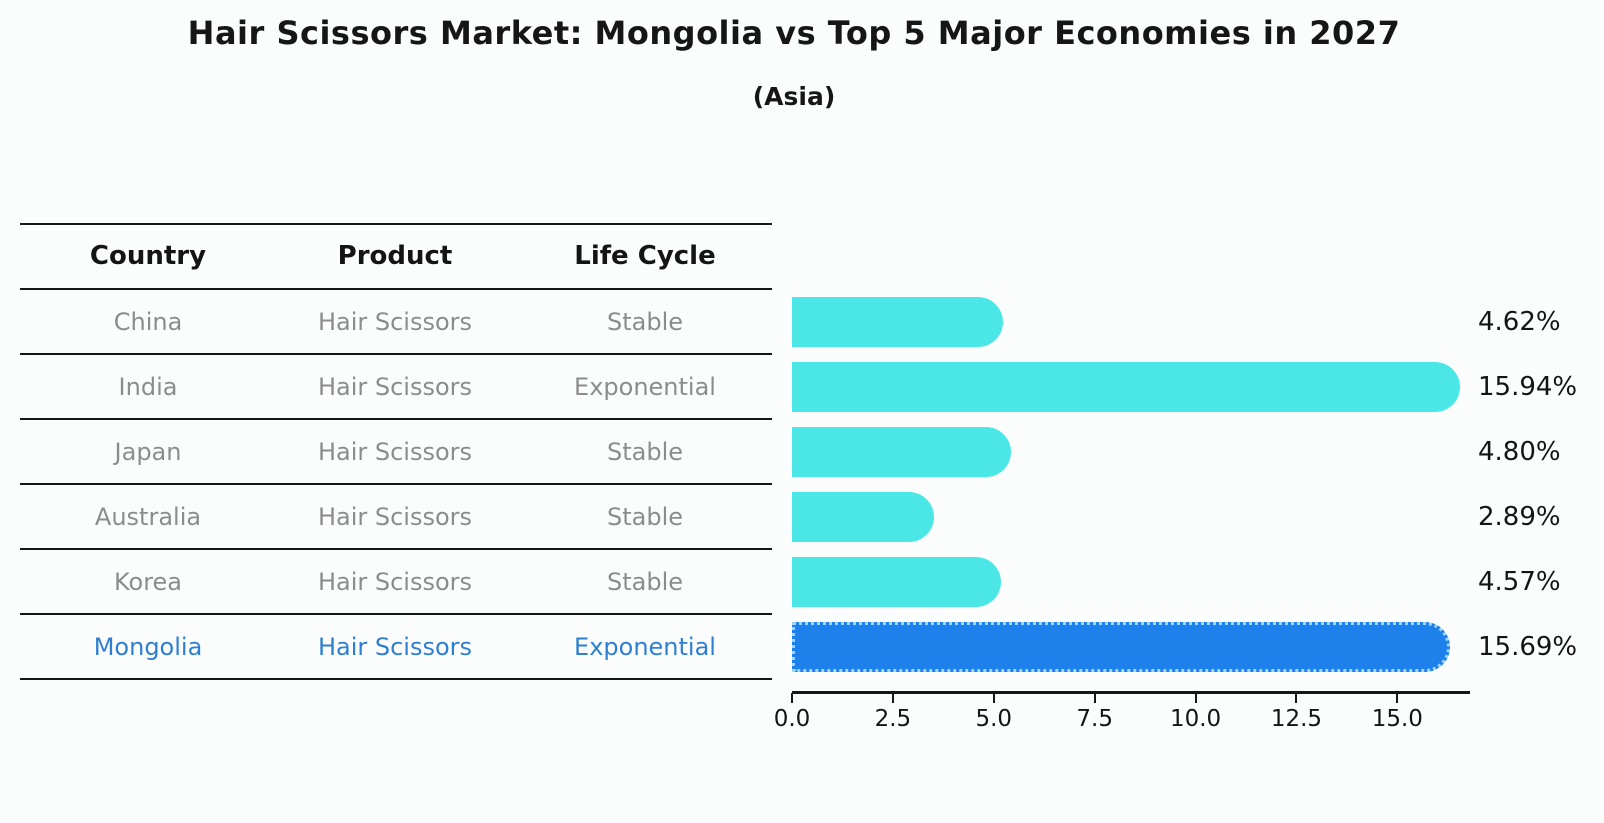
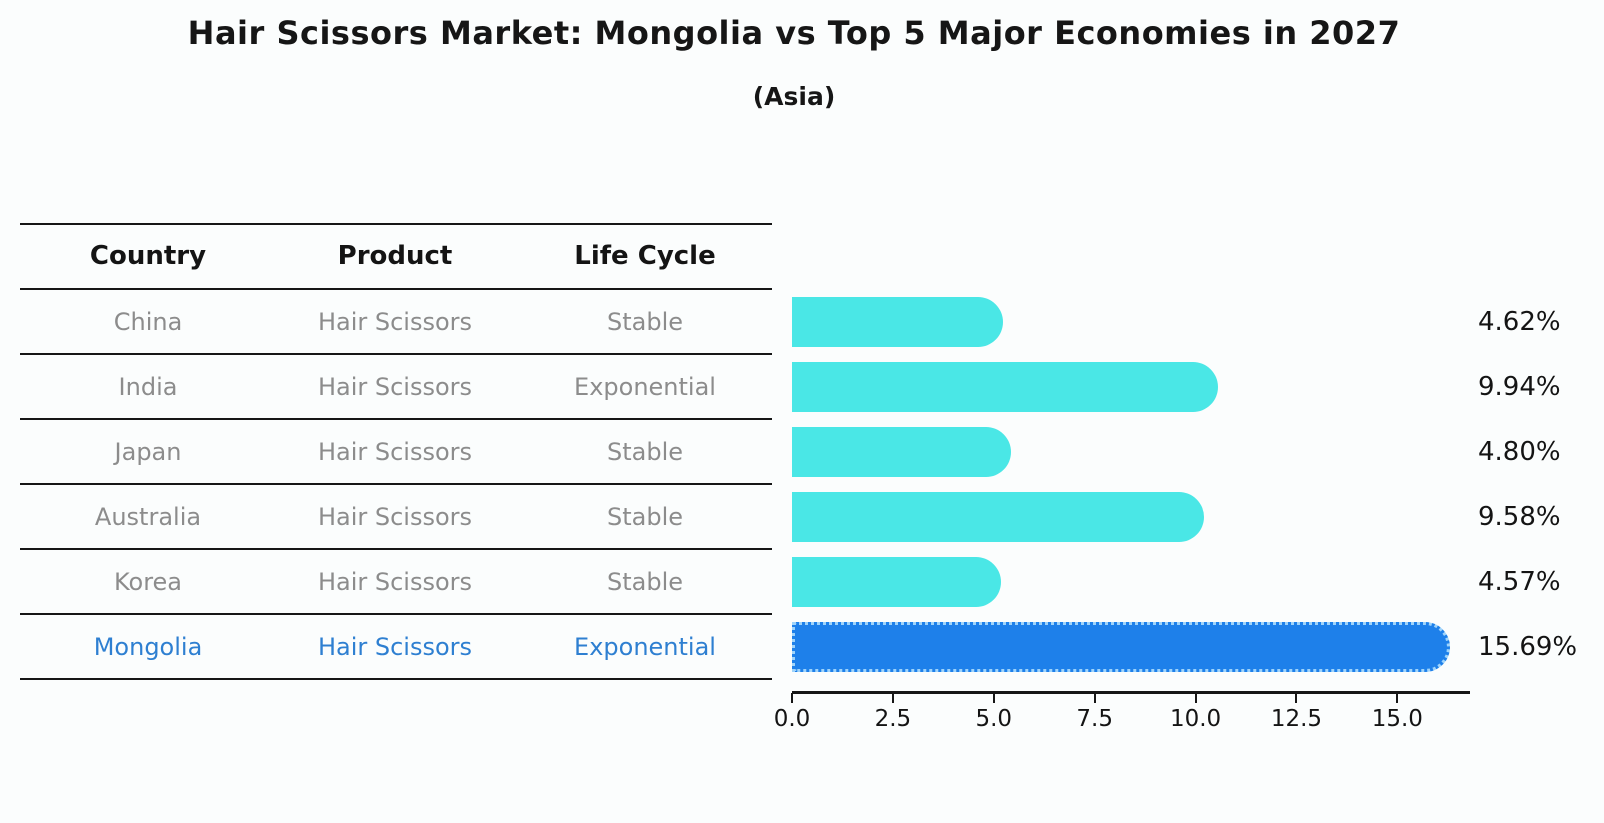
India: 15.94% -> 9.94%
Australia: 2.89% -> 9.58%
